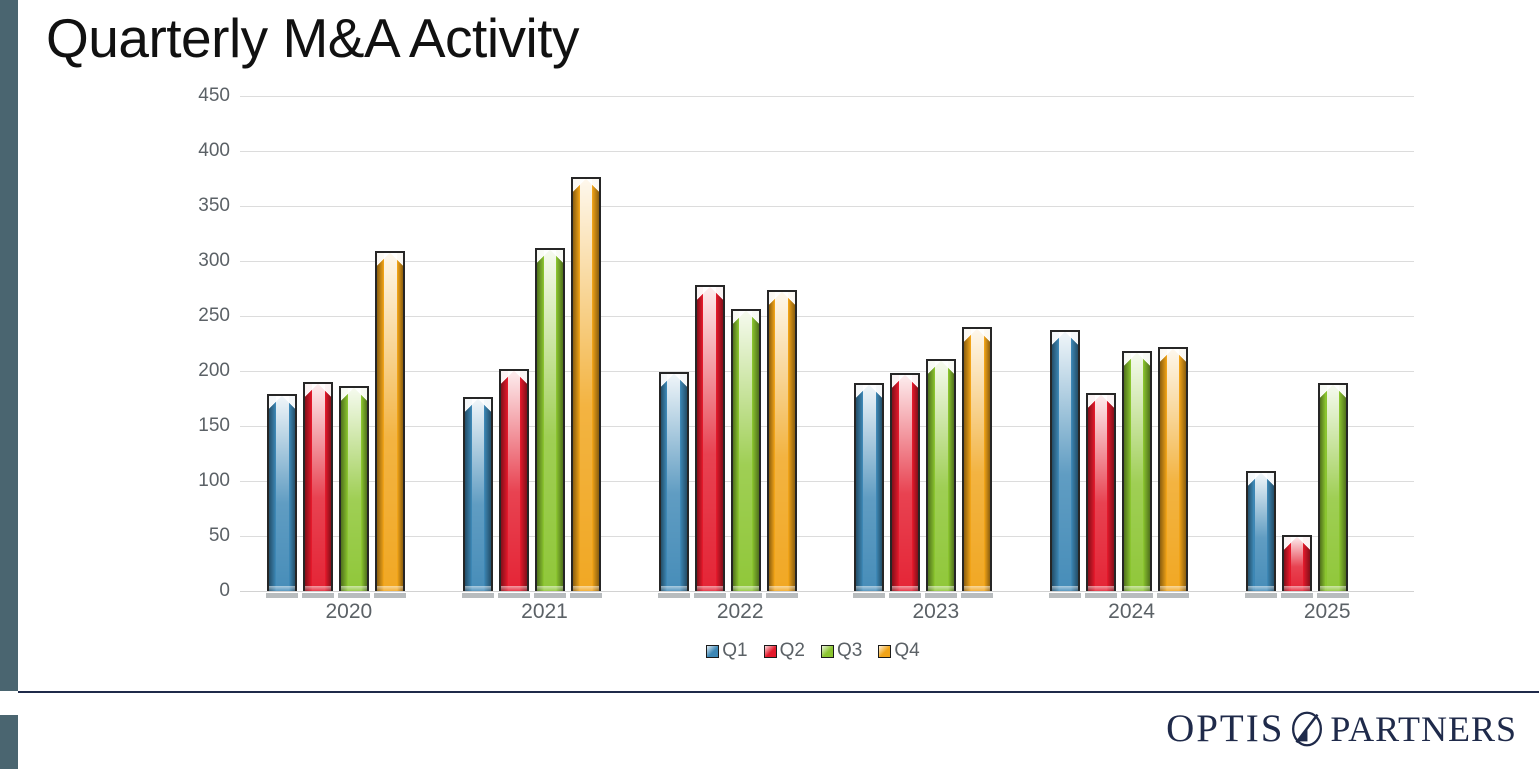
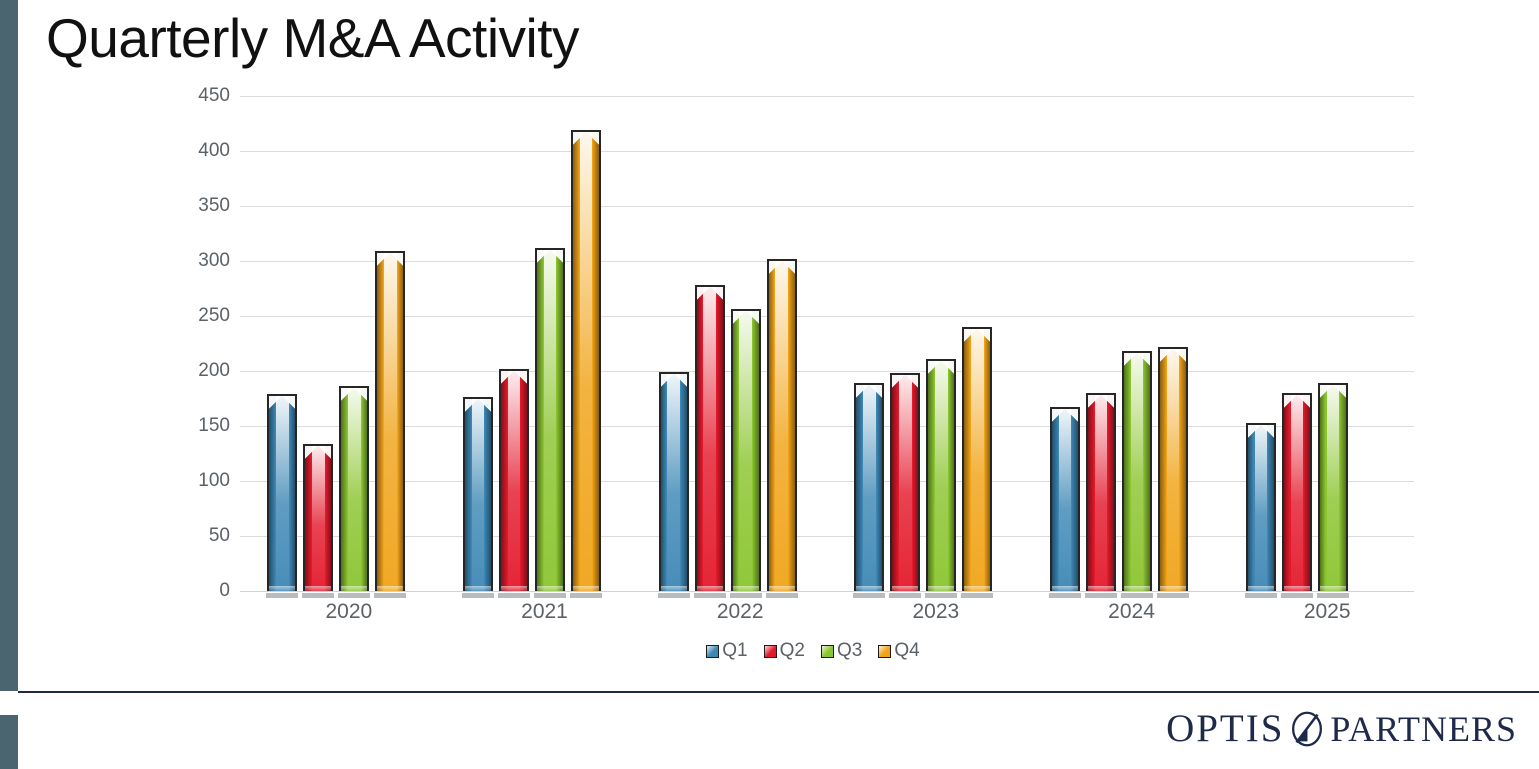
Q2/2020: 190 -> 134
Q4/2021: 376 -> 419
Q4/2022: 274 -> 302
Q1/2024: 237 -> 167
Q1/2025: 109 -> 153
Q2/2025: 51 -> 180
